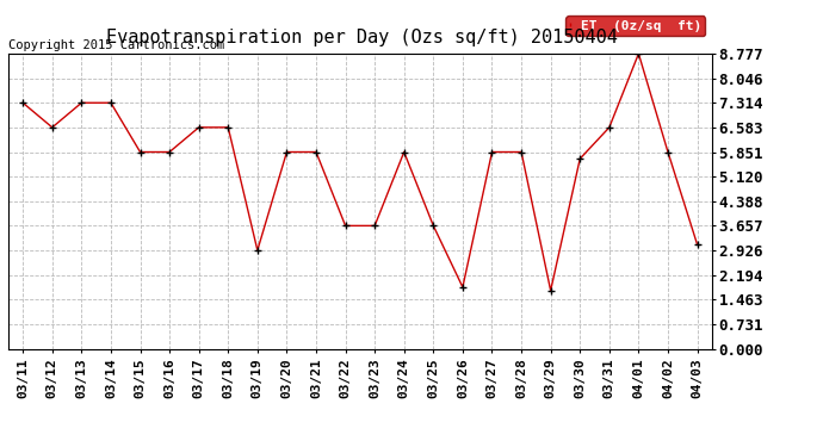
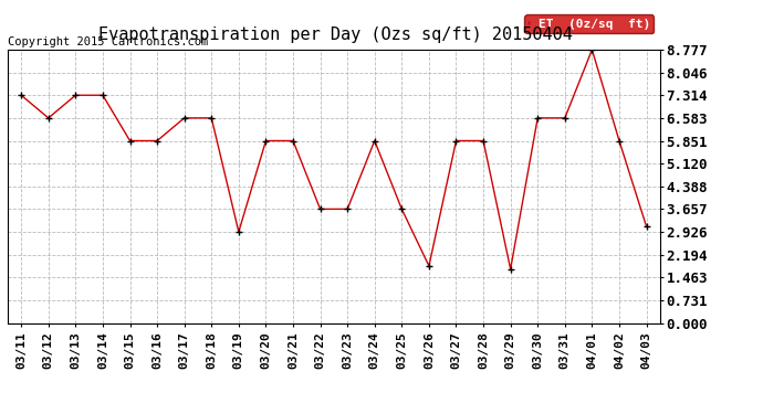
03/30: 5.65 -> 6.58
